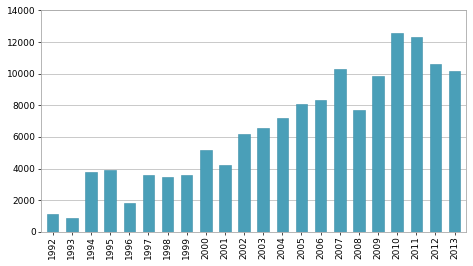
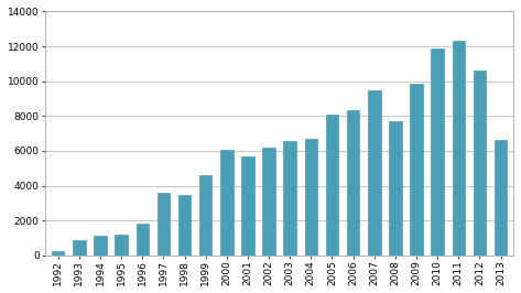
1992: 1100 -> 200
1994: 3800 -> 1100
1995: 3900 -> 1200
1999: 3600 -> 4600
2000: 5200 -> 6000
2001: 4200 -> 5700
2004: 7200 -> 6700
2007: 10300 -> 9400
2010: 12600 -> 11800
2013: 10200 -> 6600
